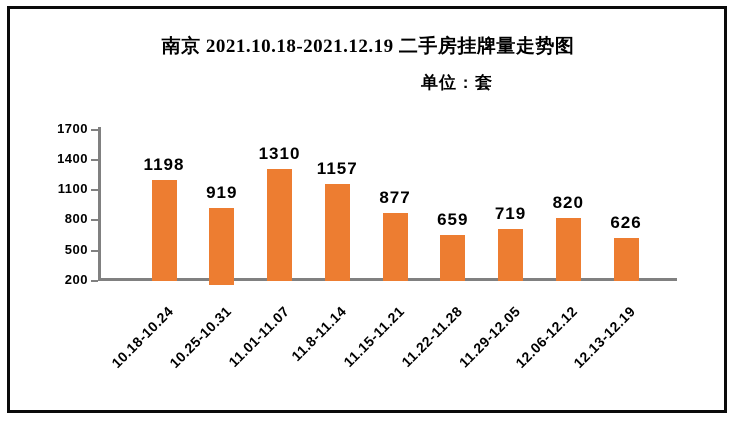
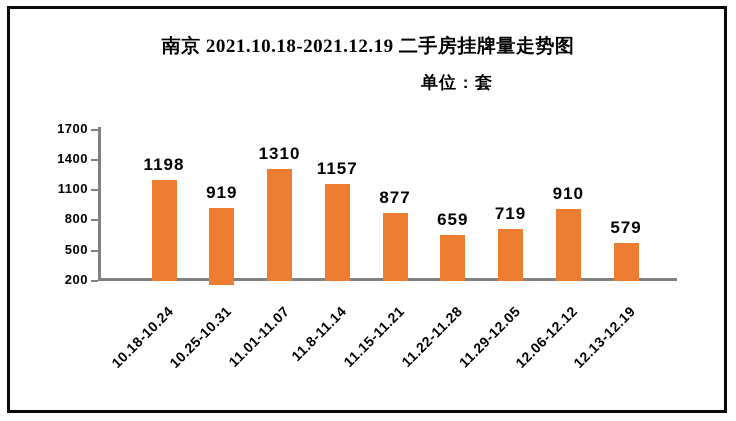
12.06-12.12: 820 -> 910
12.13-12.19: 626 -> 579
